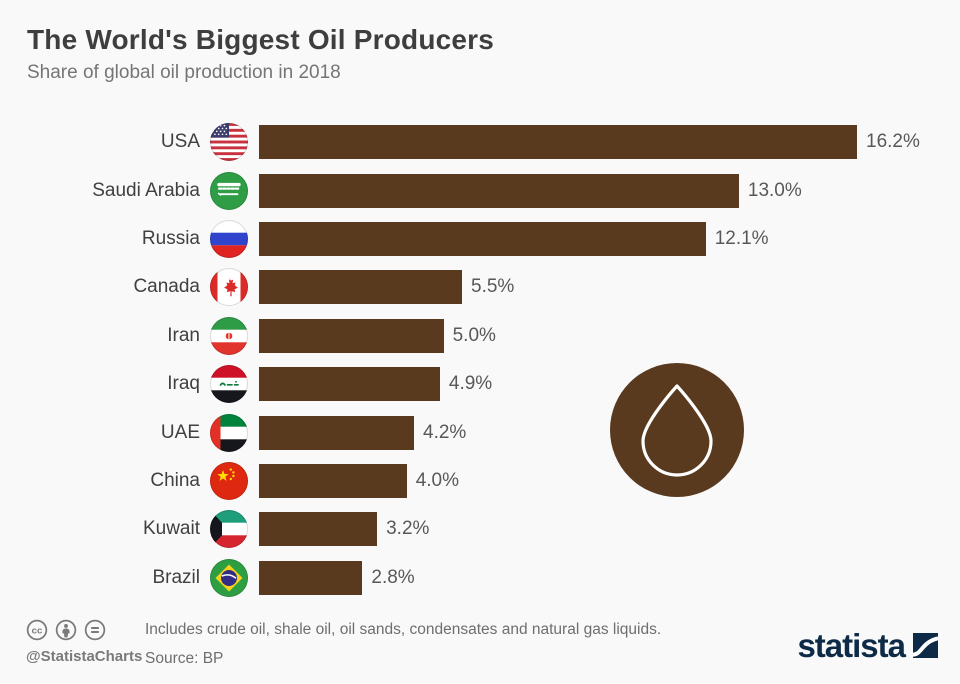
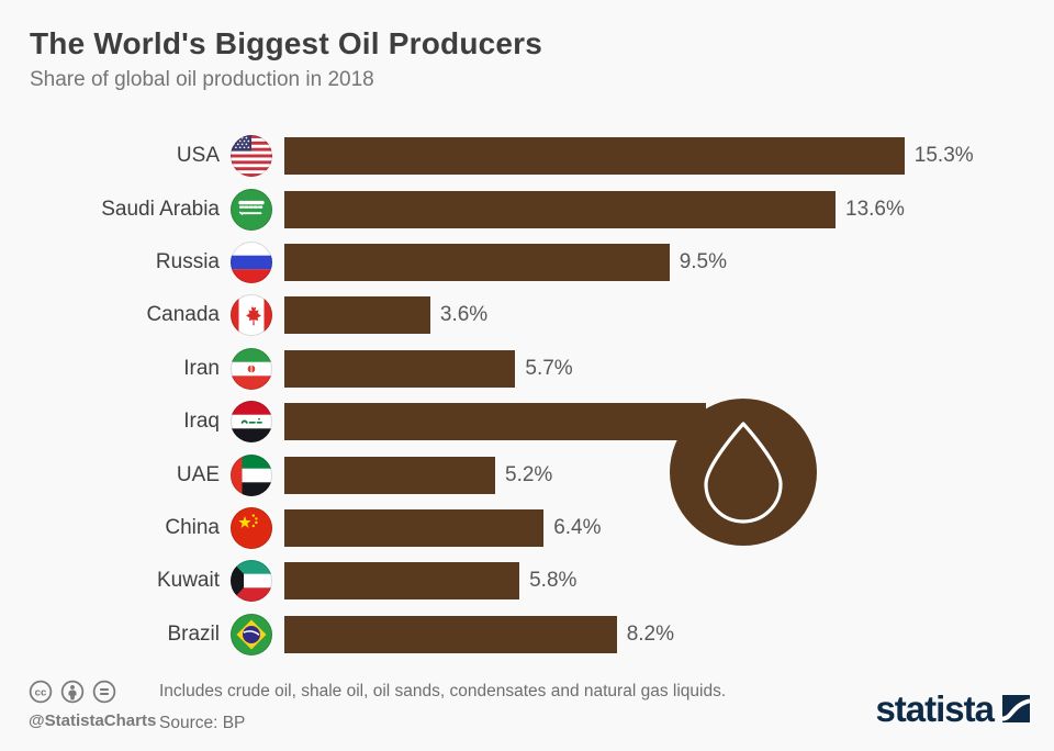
USA: 16.2% -> 15.3%
Saudi Arabia: 13.0% -> 13.6%
Russia: 12.1% -> 9.5%
Canada: 5.5% -> 3.6%
Iran: 5.0% -> 5.7%
Iraq: 4.9% -> 10.4%
UAE: 4.2% -> 5.2%
China: 4.0% -> 6.4%
Kuwait: 3.2% -> 5.8%
Brazil: 2.8% -> 8.2%
